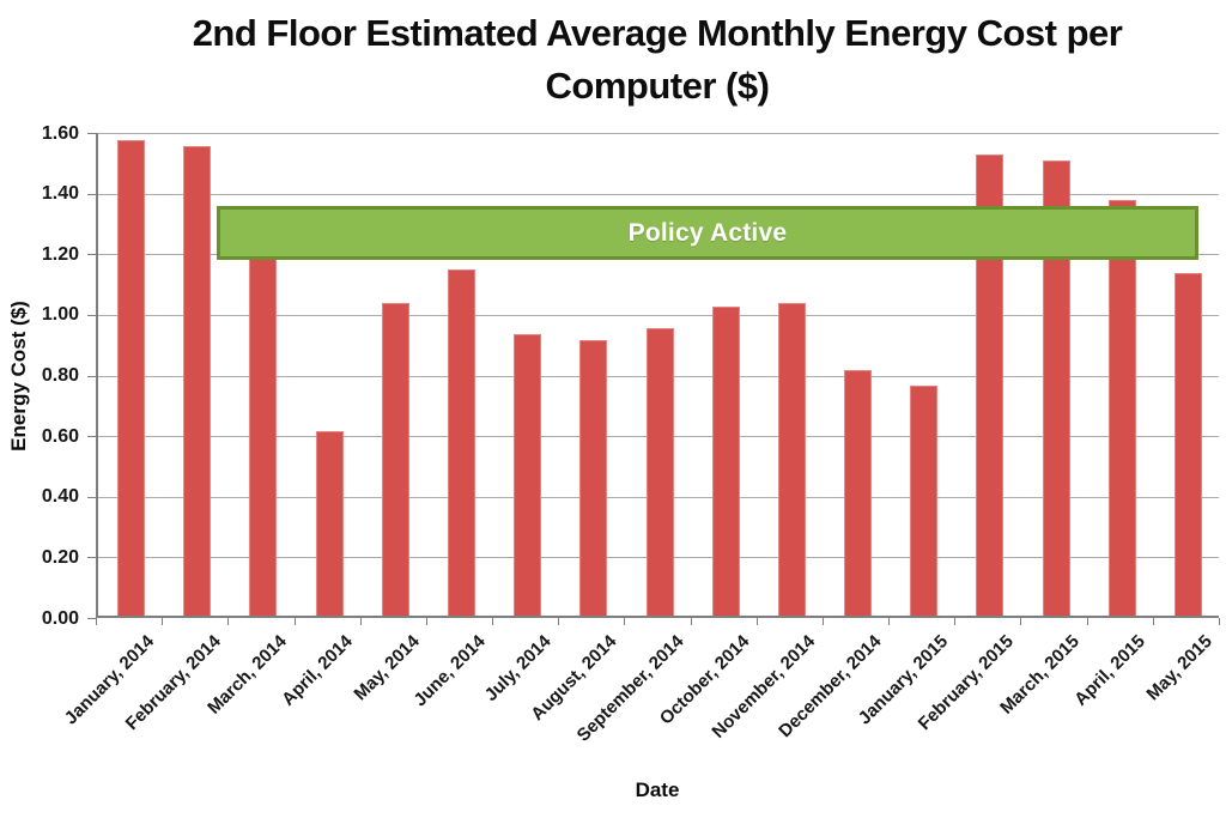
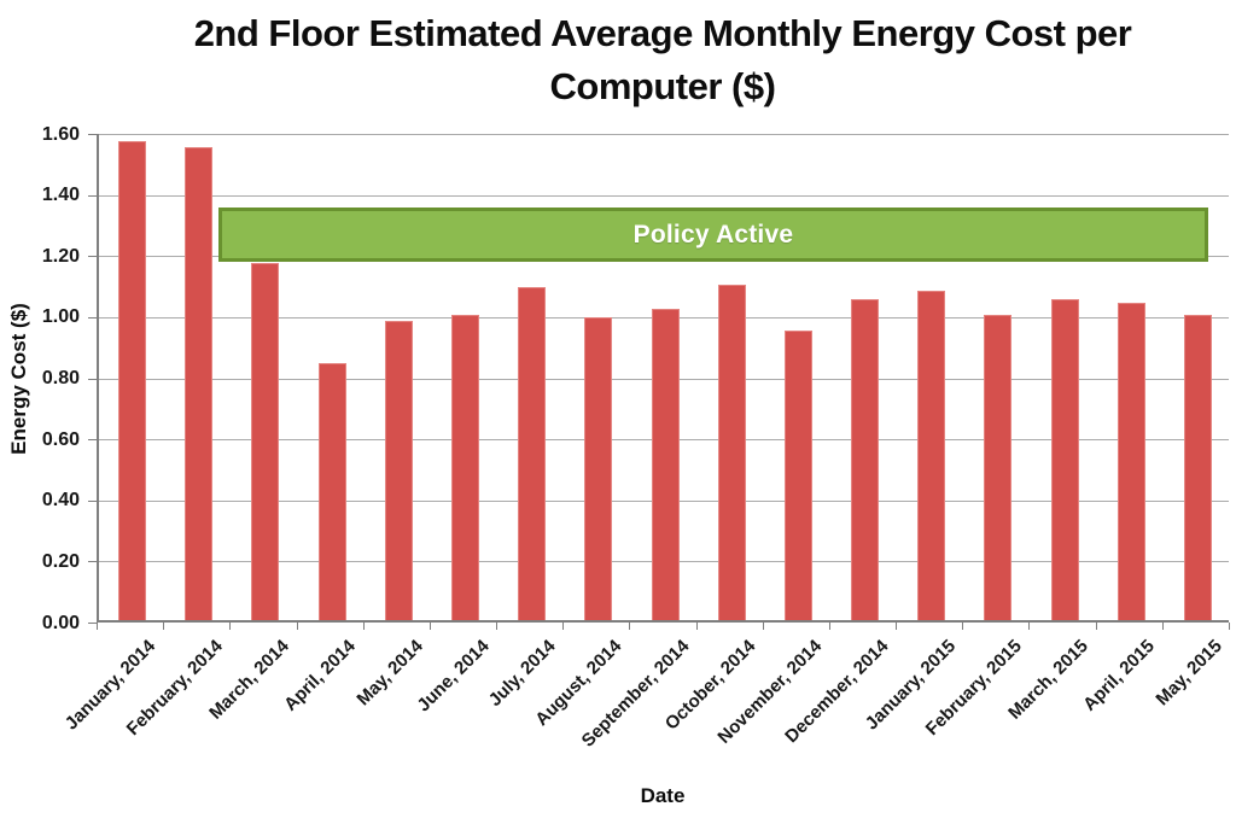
March, 2014: 1.23 -> 1.17
April, 2014: 0.61 -> 0.84
May, 2014: 1.03 -> 0.98
June, 2014: 1.14 -> 1.00
July, 2014: 0.93 -> 1.09
August, 2014: 0.91 -> 0.99
September, 2014: 0.95 -> 1.02
October, 2014: 1.02 -> 1.10
November, 2014: 1.03 -> 0.95
December, 2014: 0.81 -> 1.05
January, 2015: 0.76 -> 1.08
February, 2015: 1.52 -> 1.00
March, 2015: 1.50 -> 1.05
April, 2015: 1.37 -> 1.04
May, 2015: 1.13 -> 1.00
